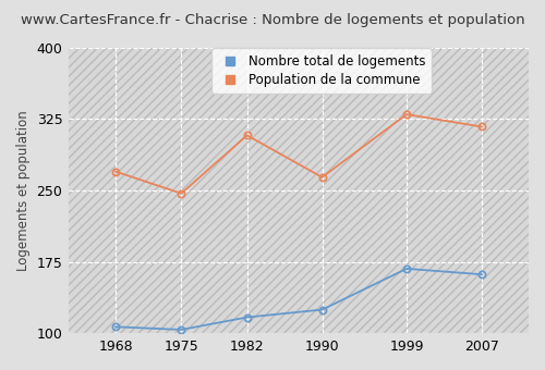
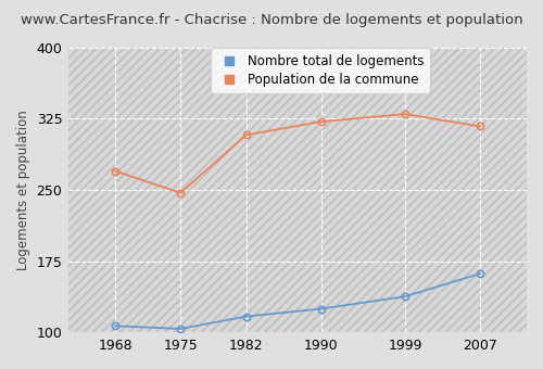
Population de la commune/1990: 264 -> 322
Nombre total de logements/1999: 168 -> 138
